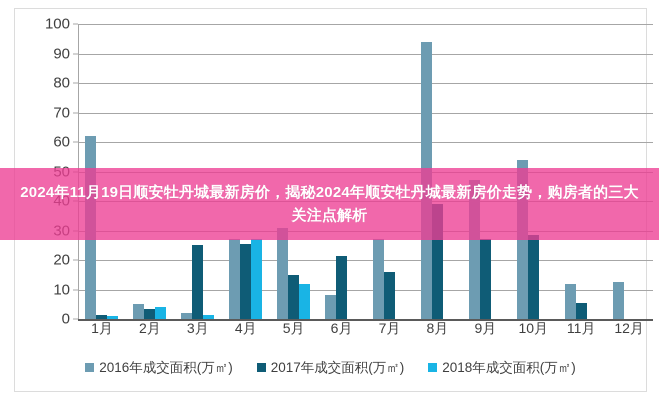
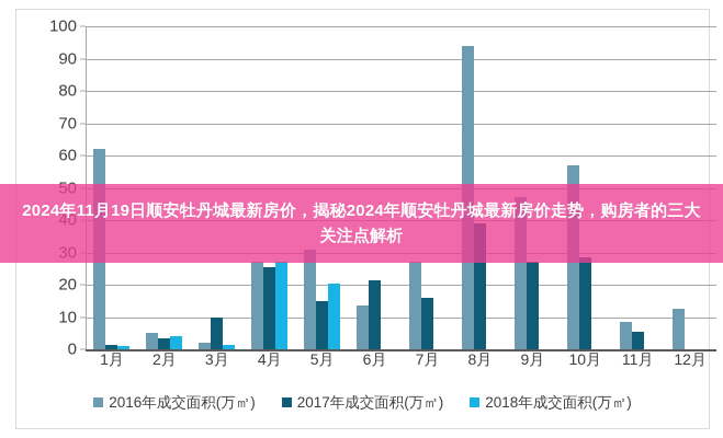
2017年成交面积(万㎡)/3月: 25 -> 10
2018年成交面积(万㎡)/5月: 12 -> 20
2016年成交面积(万㎡)/6月: 8 -> 14
2016年成交面积(万㎡)/10月: 54 -> 57
2016年成交面积(万㎡)/11月: 12 -> 8
